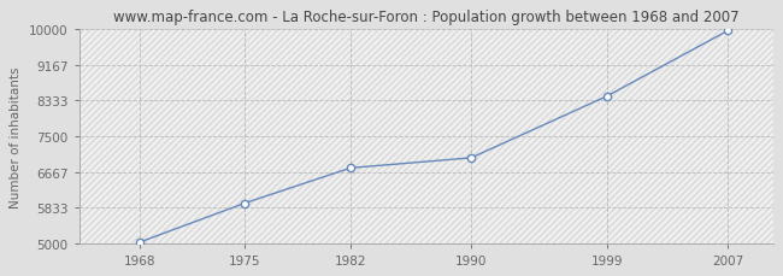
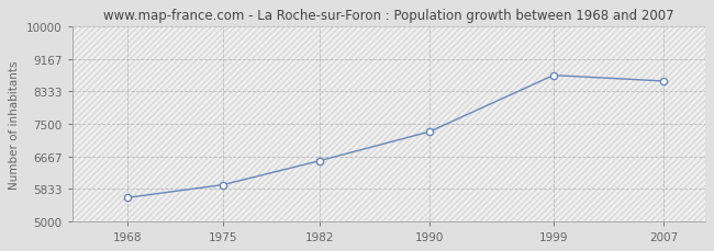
1968: 5020 -> 5600
1982: 6760 -> 6550
1990: 6990 -> 7300
1999: 8440 -> 8750
2007: 9970 -> 8600
